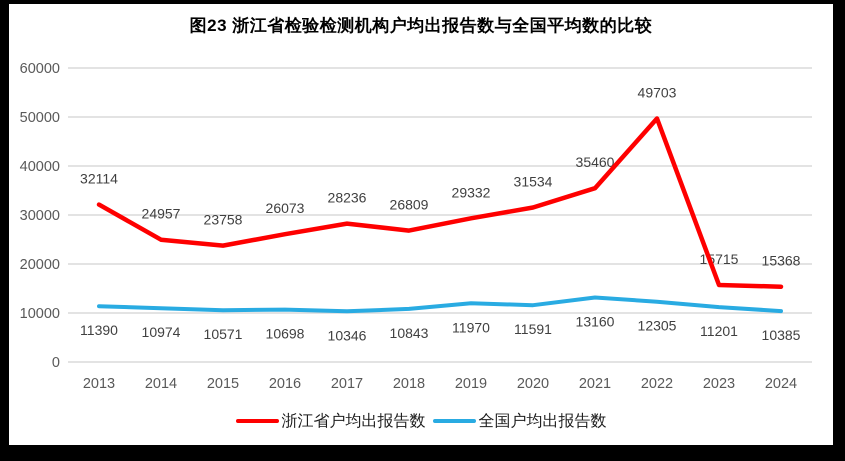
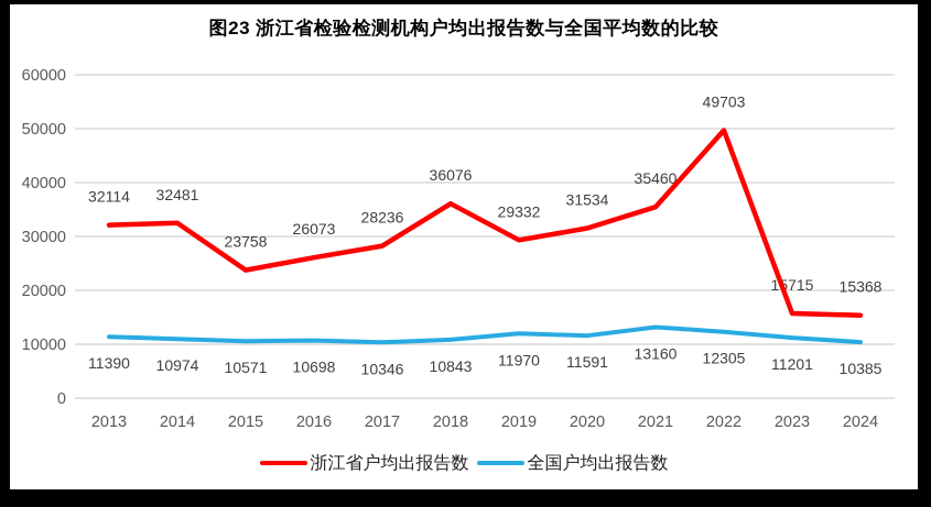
浙江省户均出报告数/2014: 24957 -> 32481
浙江省户均出报告数/2018: 26809 -> 36076
